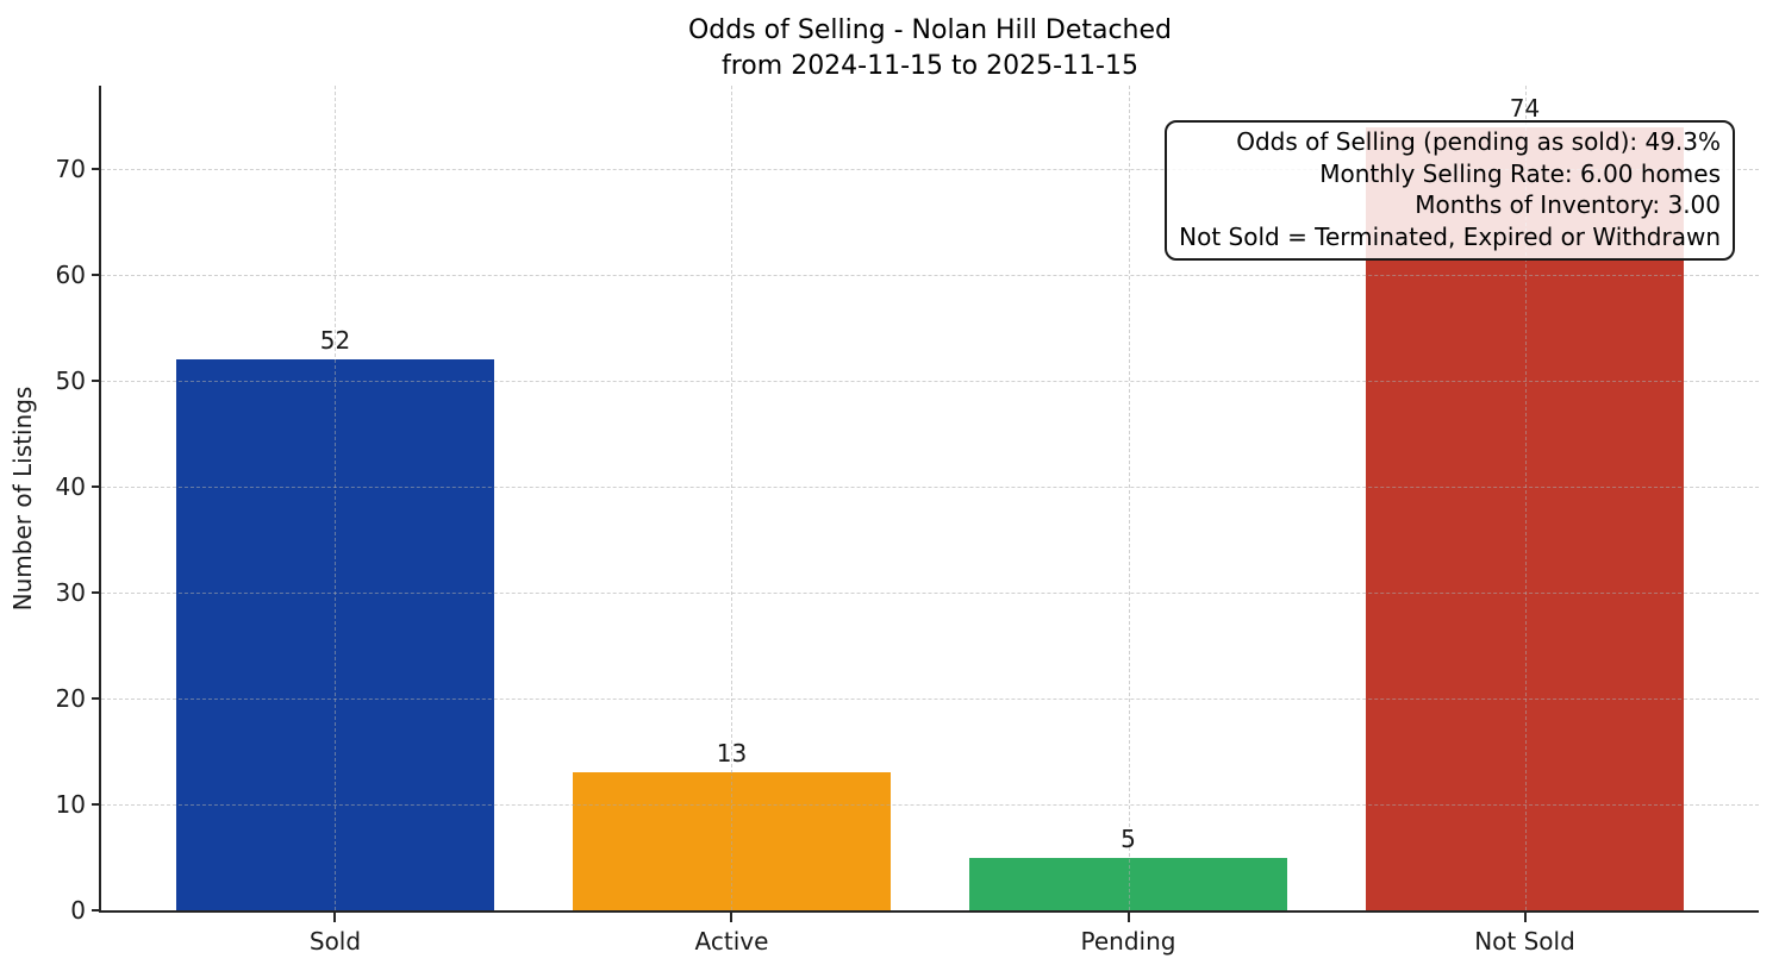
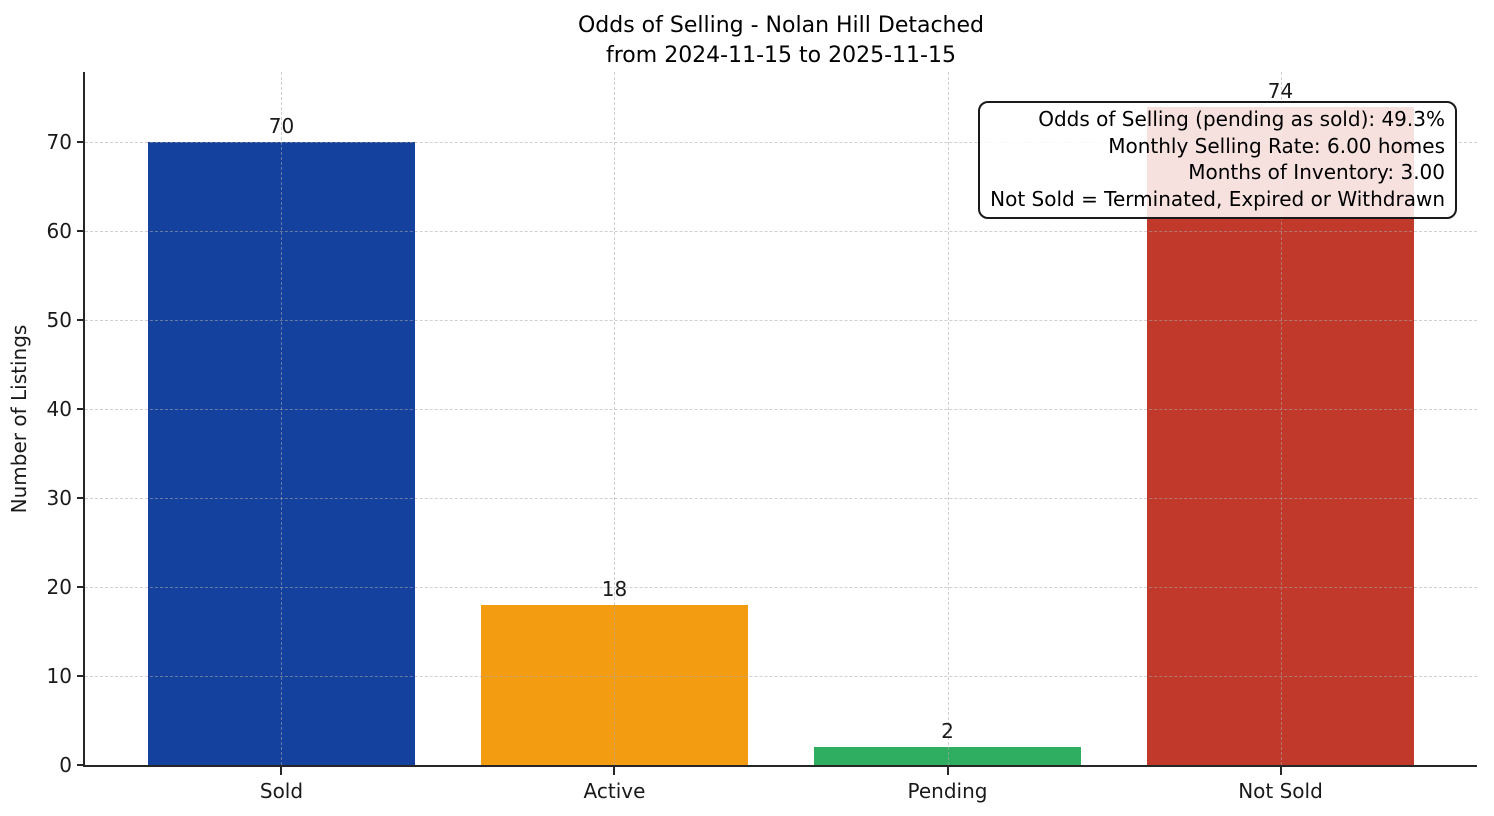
Sold: 52 -> 70
Active: 13 -> 18
Pending: 5 -> 2
